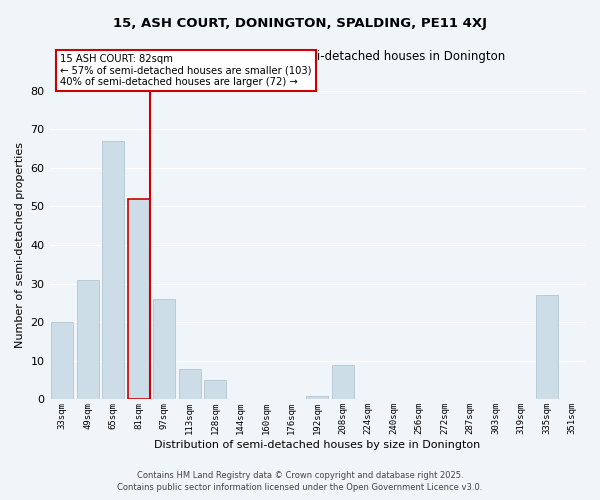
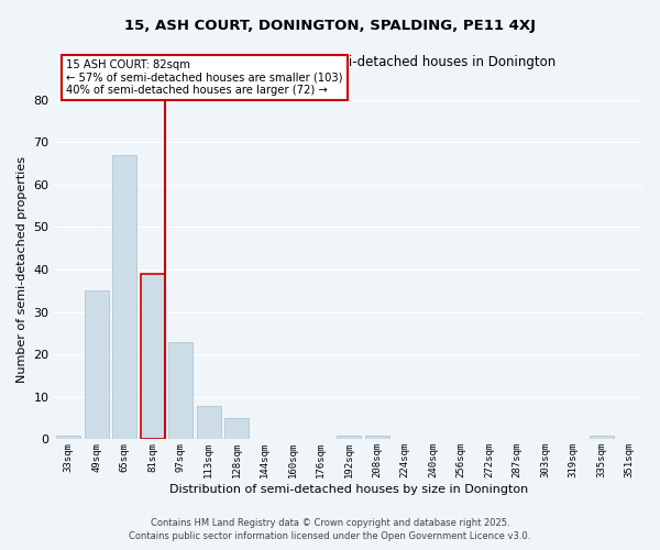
33sqm: 20 -> 1
49sqm: 31 -> 35
81sqm: 52 -> 39
97sqm: 26 -> 23
208sqm: 9 -> 1
335sqm: 27 -> 1
